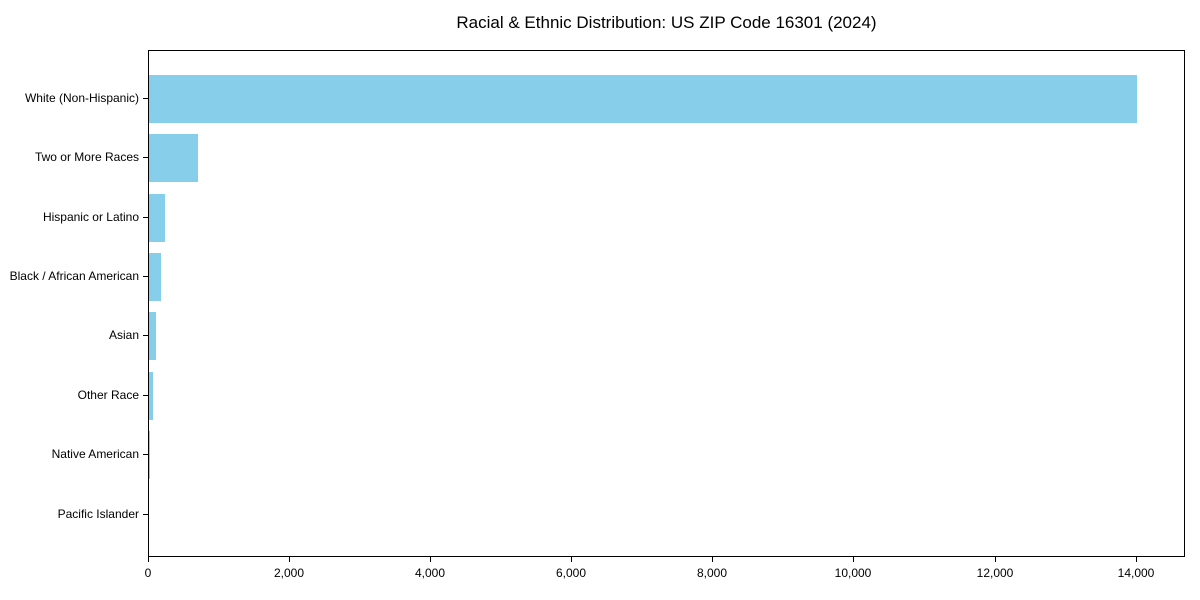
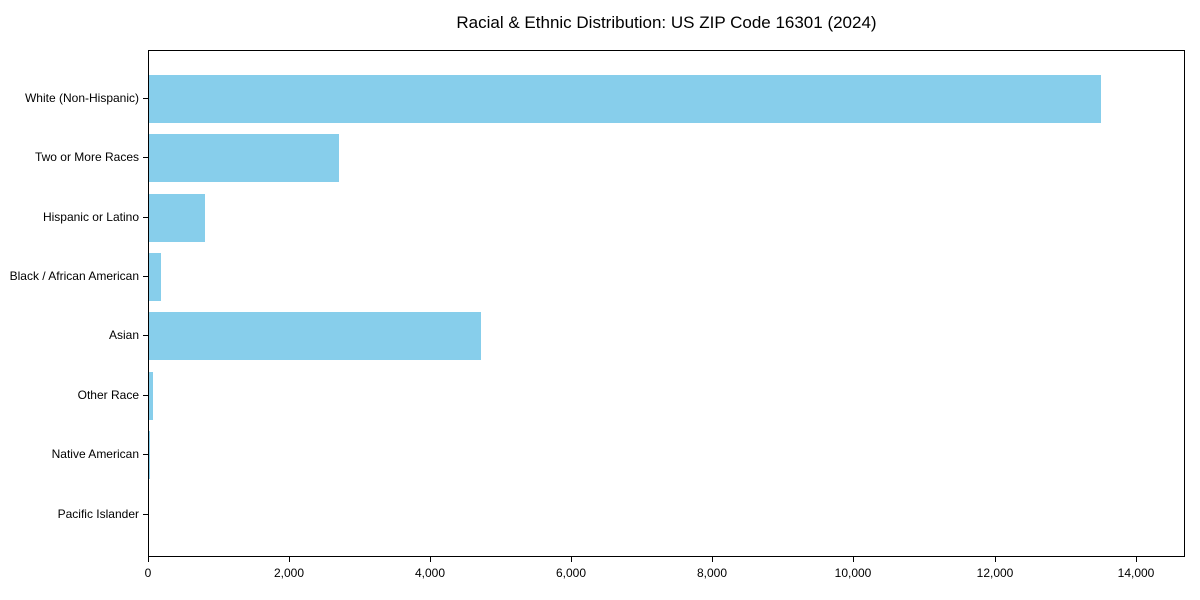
White (Non-Hispanic): 14000 -> 13500
Two or More Races: 700 -> 2700
Hispanic or Latino: 200 -> 800
Asian: 100 -> 4700
